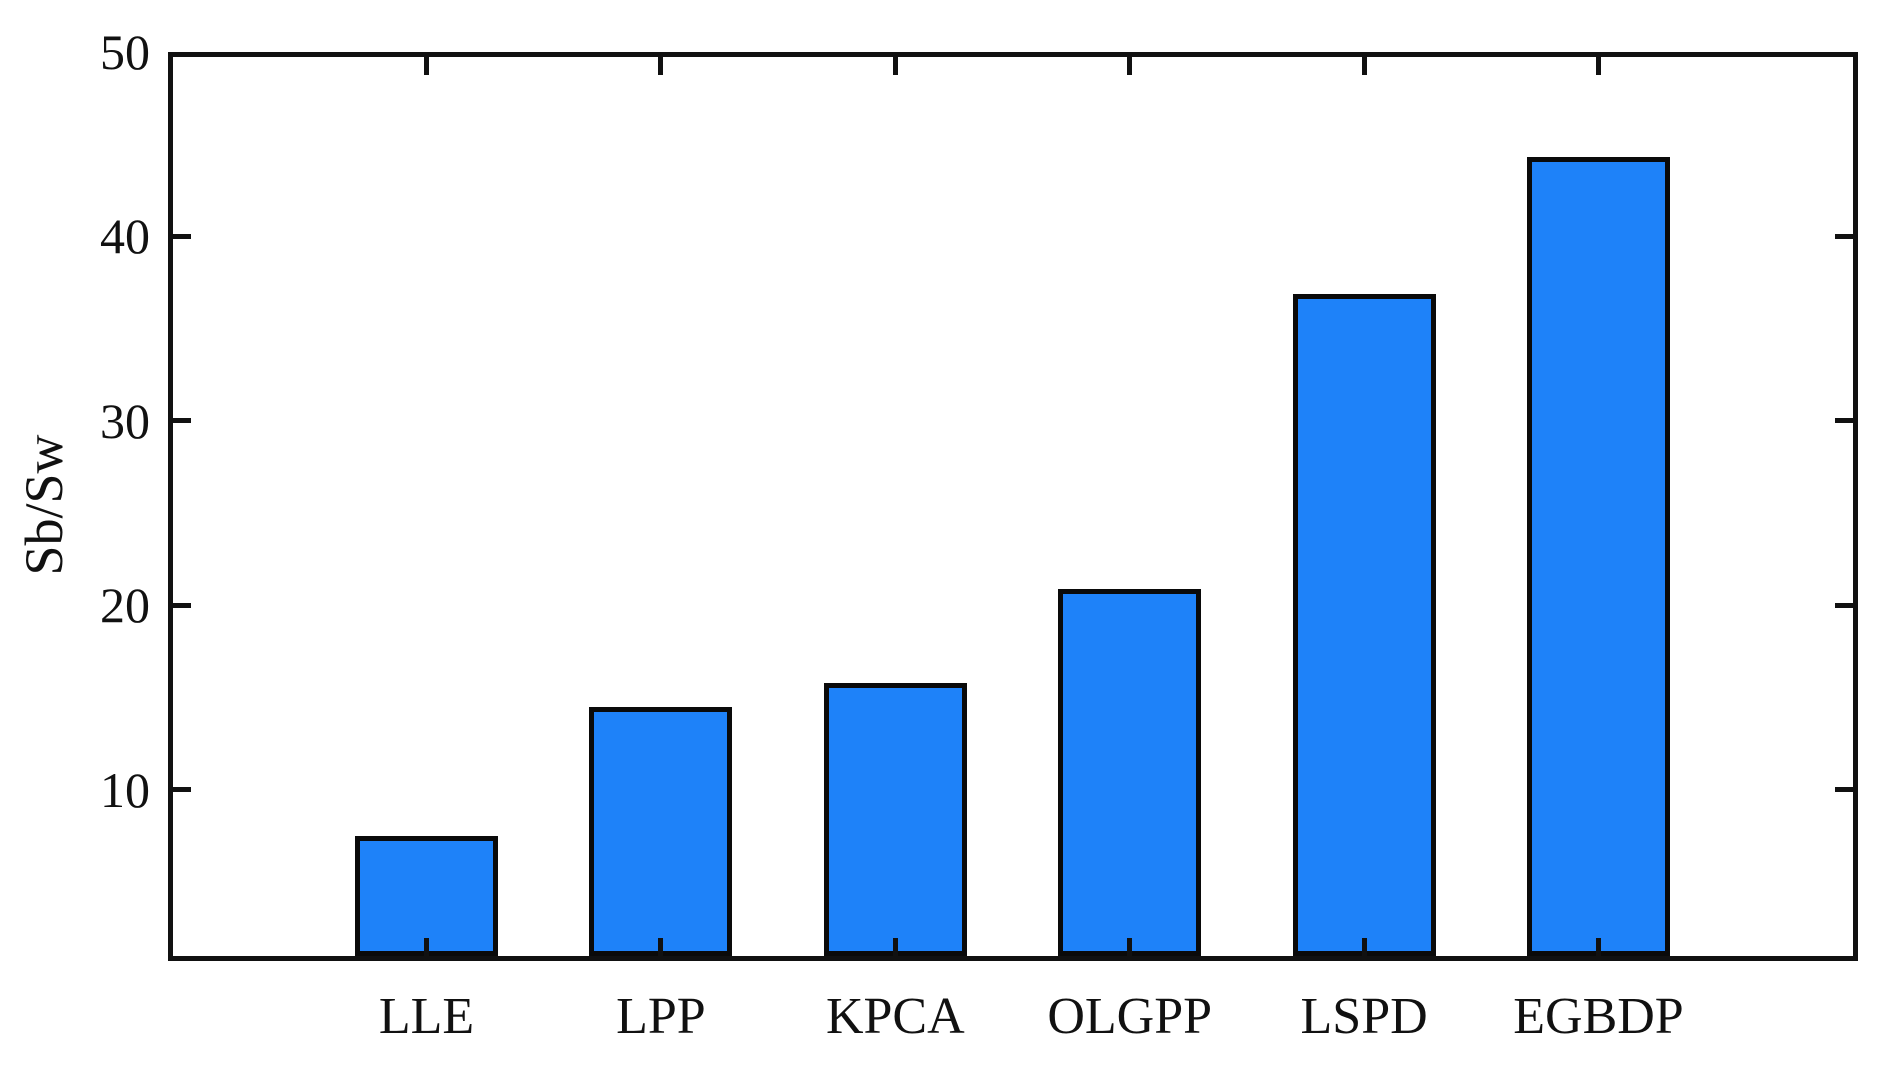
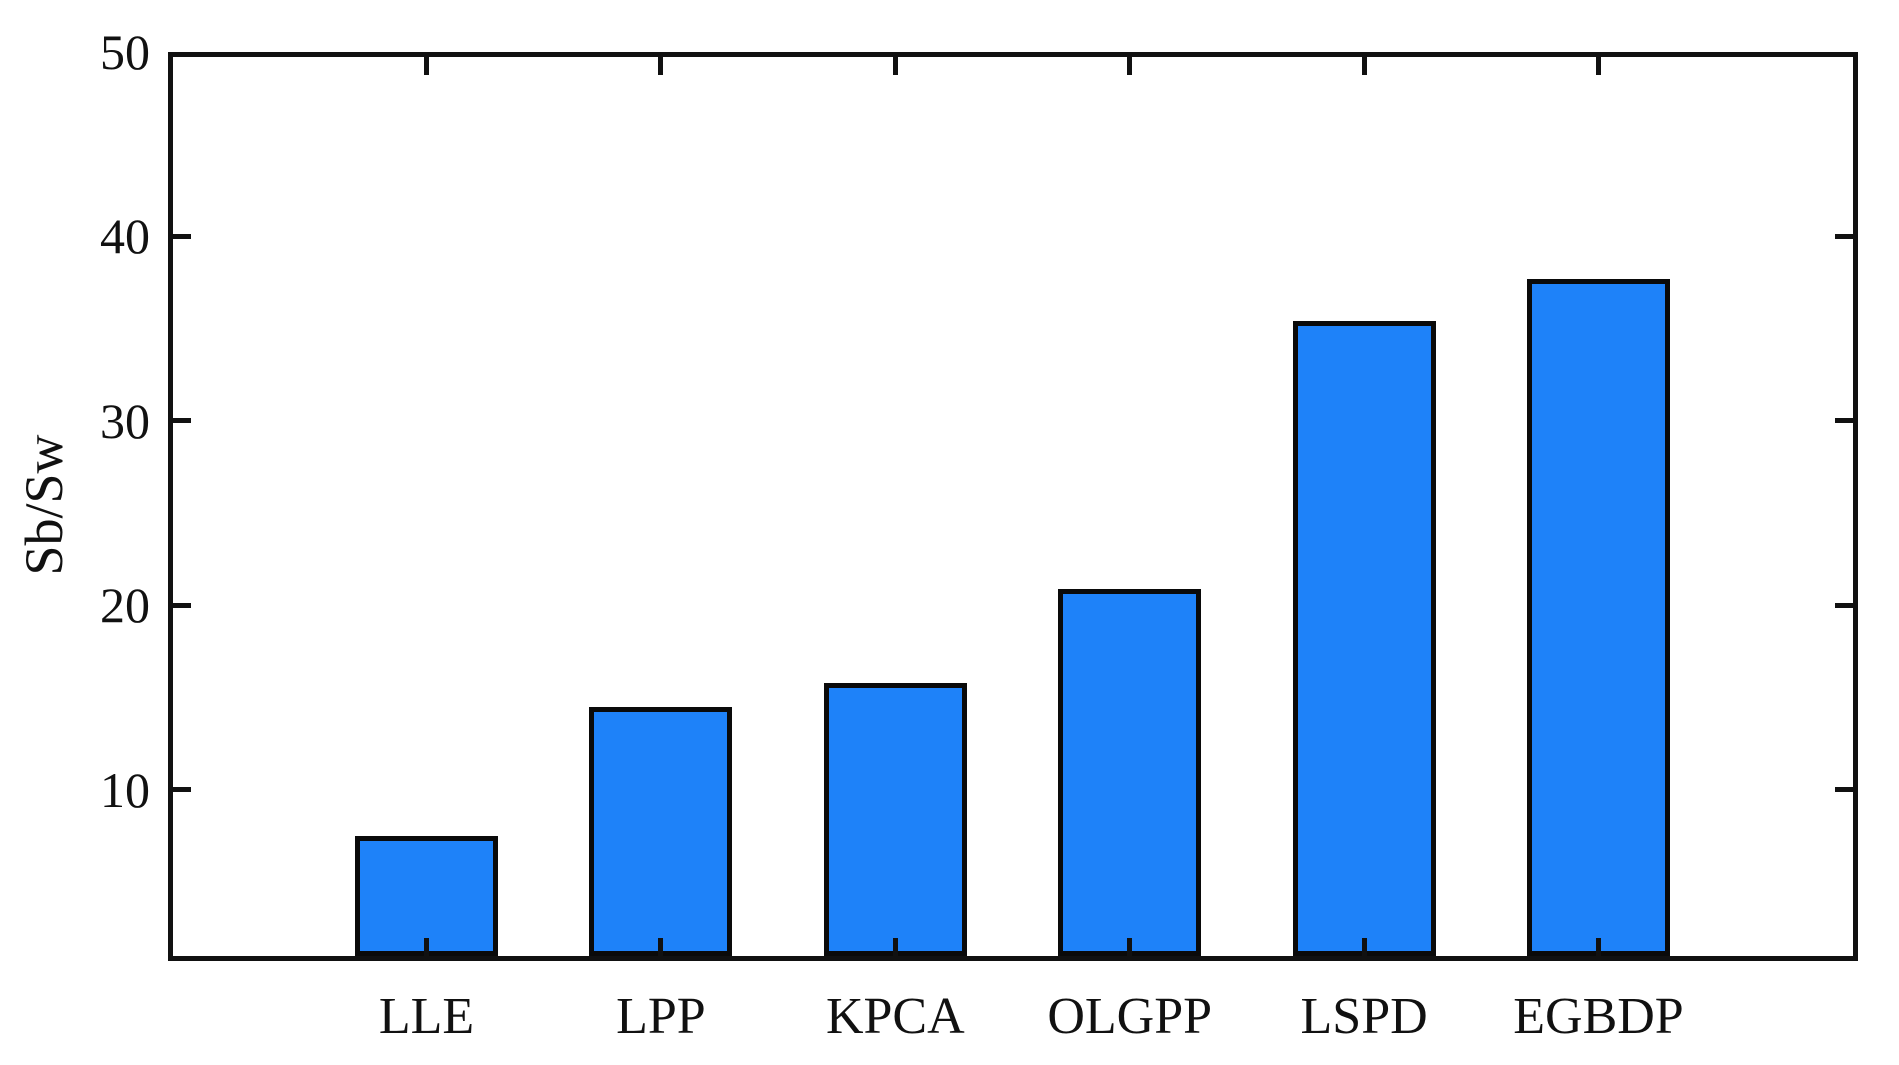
LSPD: 36.9 -> 35.4
EGBDP: 44.3 -> 37.7
